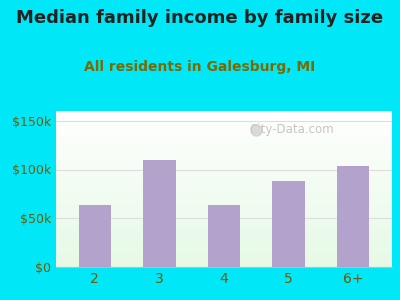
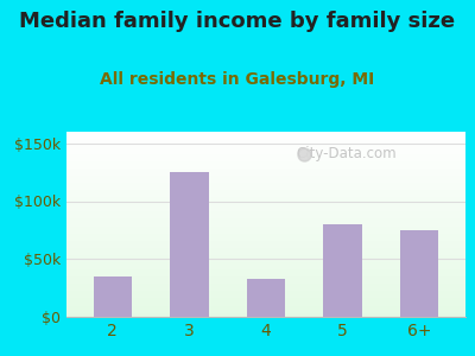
2: $64k -> $35k
3: $110k -> $125k
4: $64k -> $33k
5: $88k -> $80k
6+: $104k -> $75k
